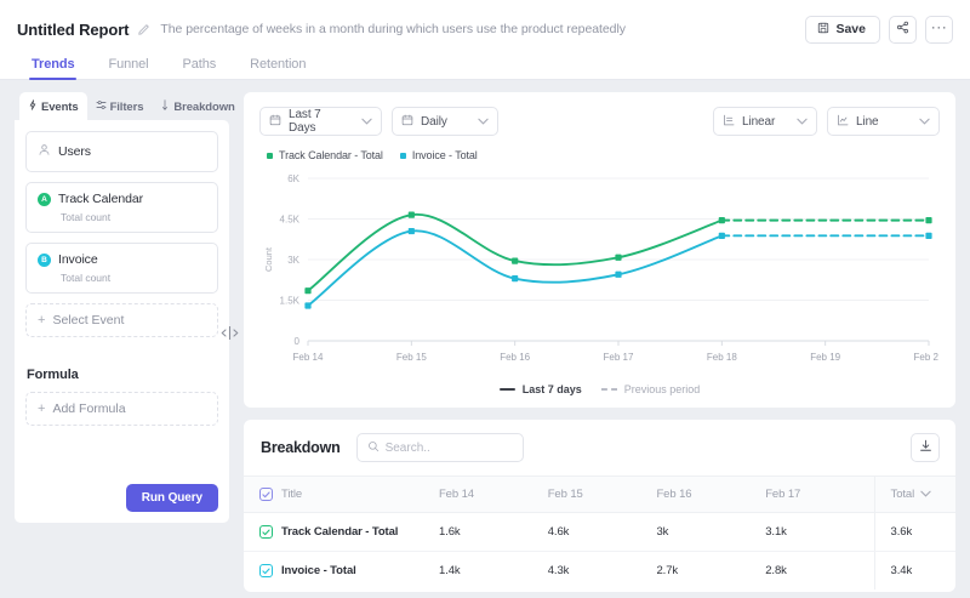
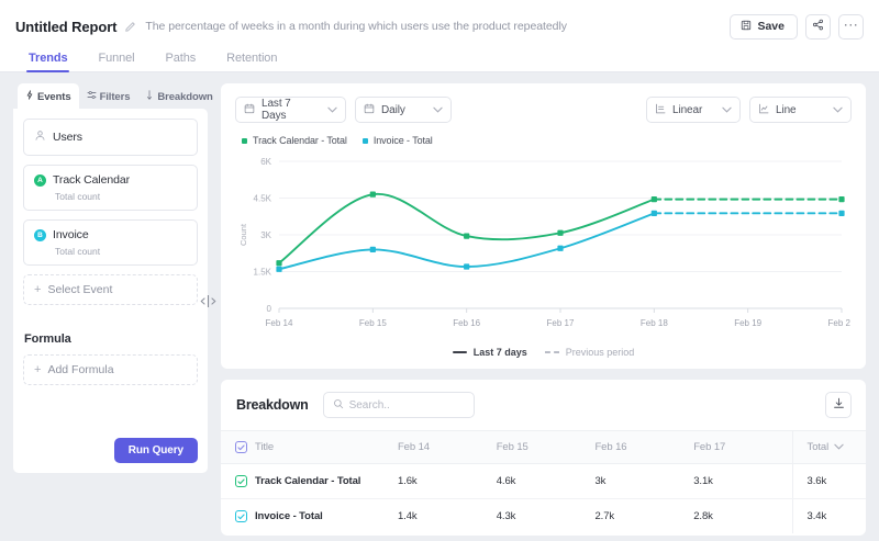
Invoice - Total/Feb 14: 1.3K -> 1.6K
Invoice - Total/Feb 15: 4.0K -> 2.4K
Invoice - Total/Feb 16: 2.3K -> 1.7K
